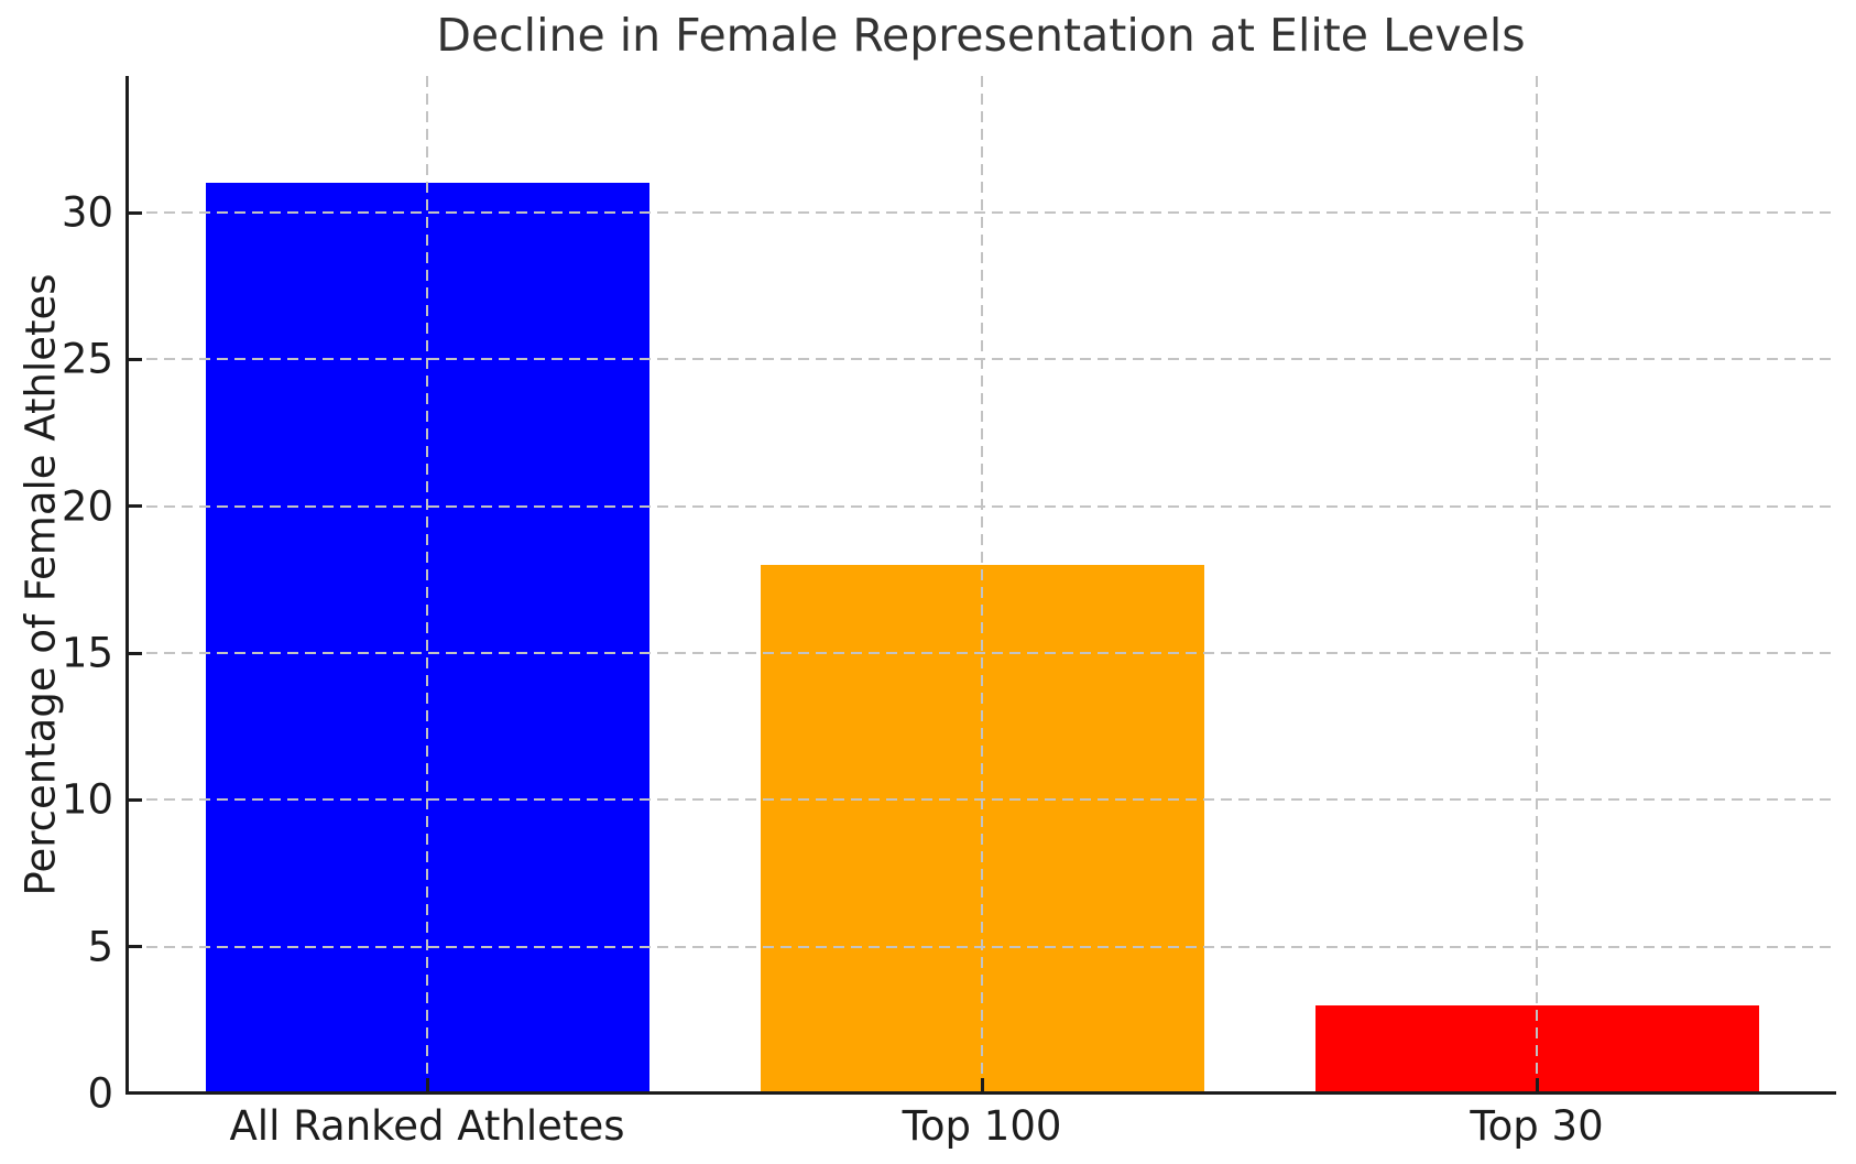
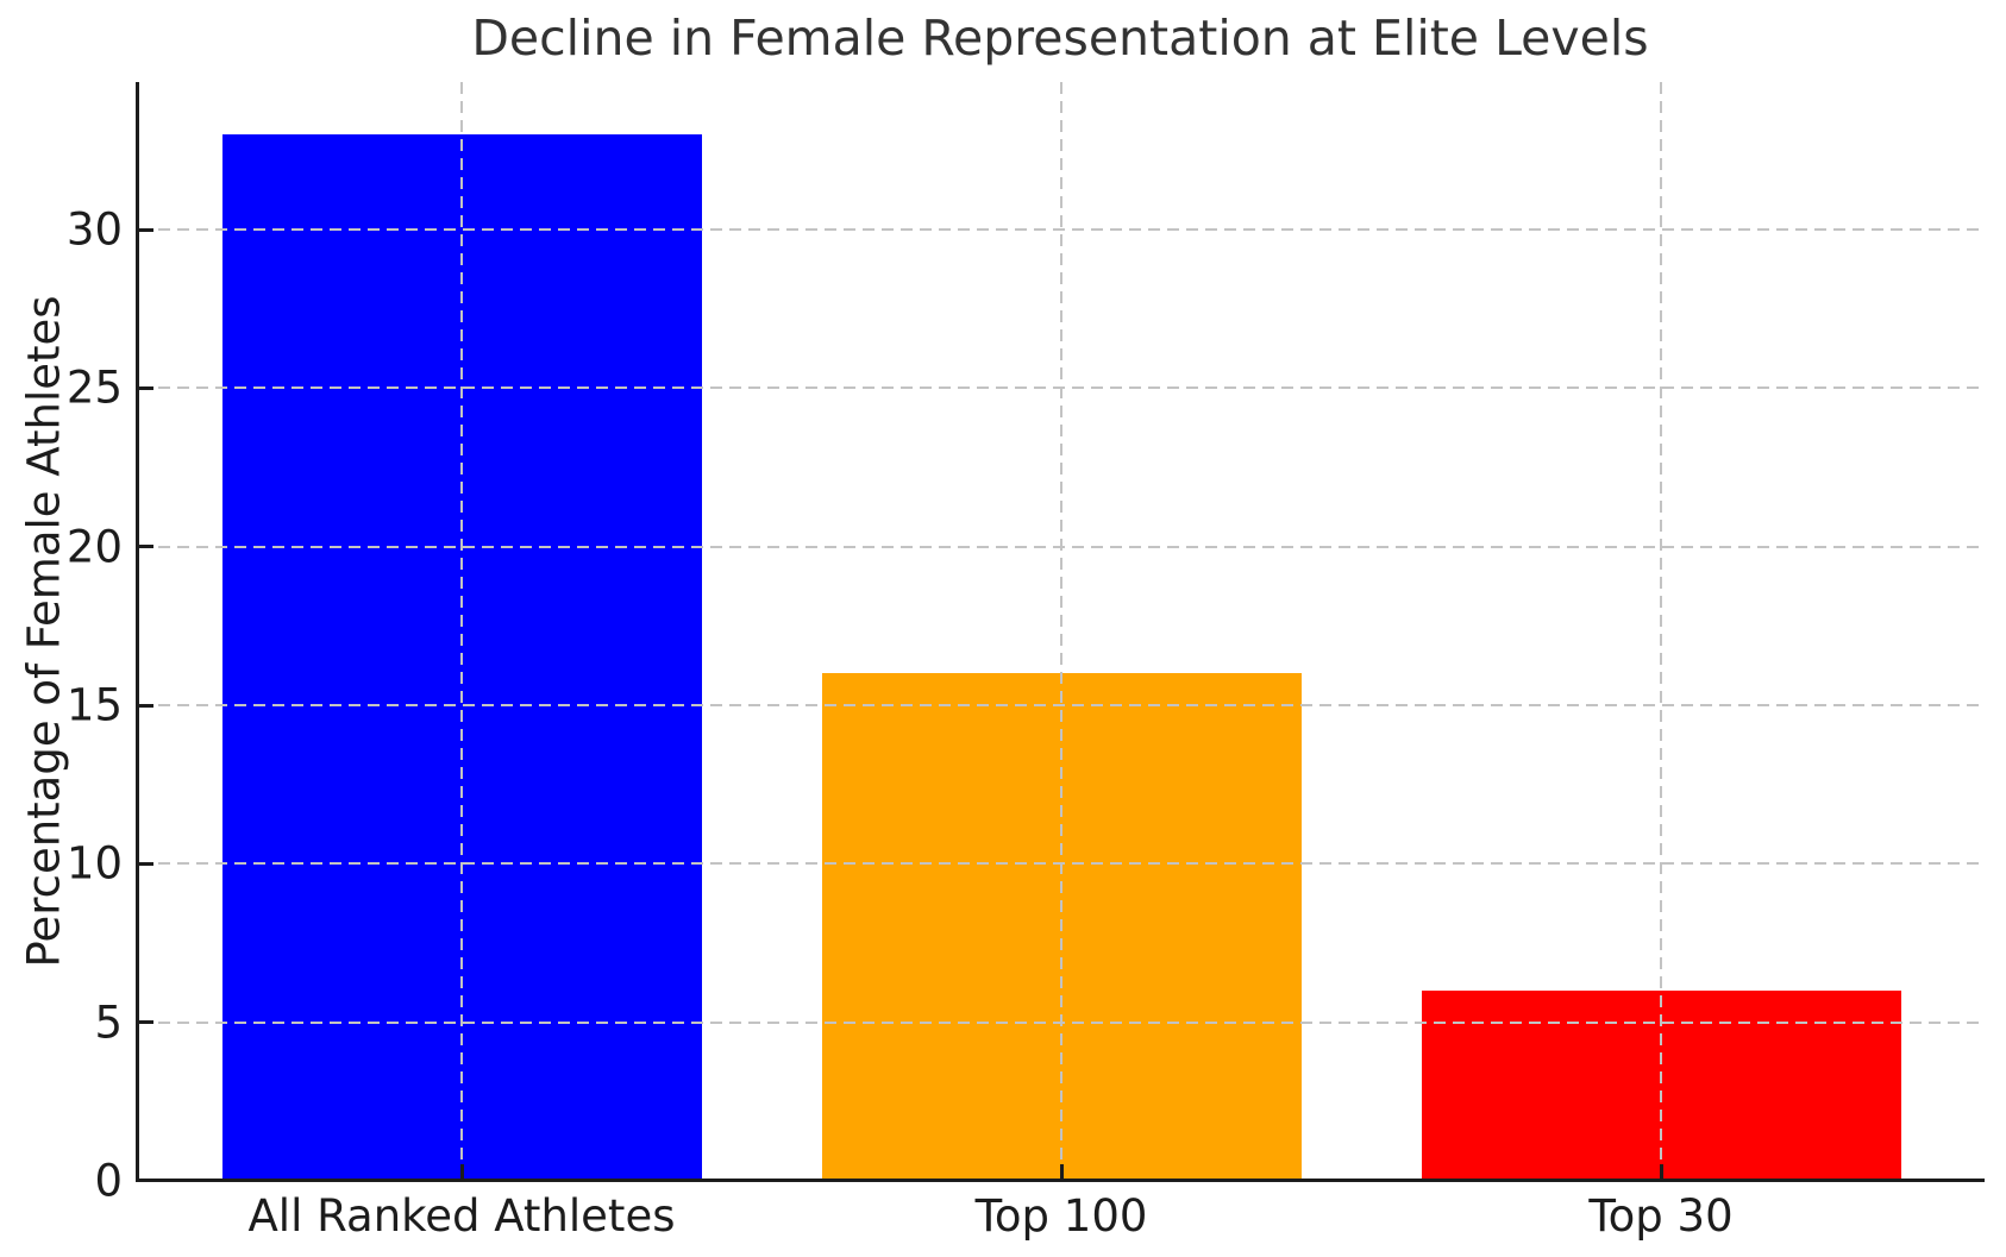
All Ranked Athletes: 31 -> 33
Top 100: 18 -> 16
Top 30: 3 -> 6
